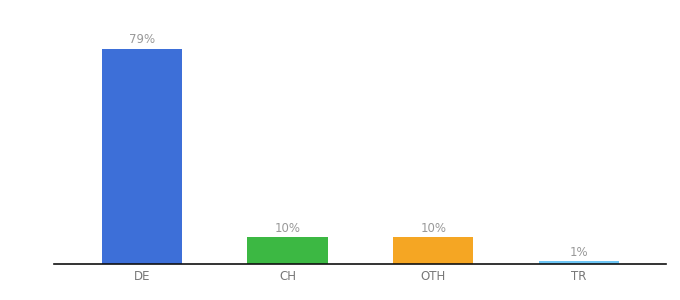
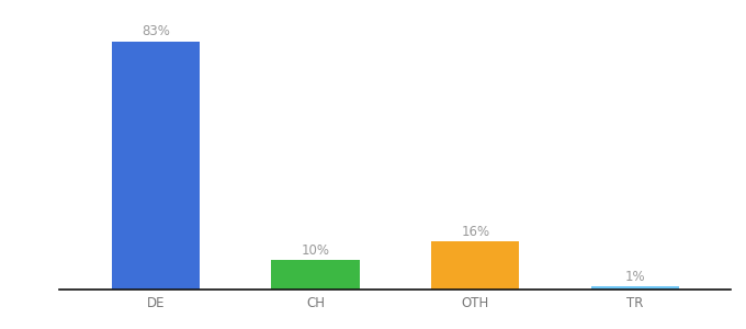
DE: 79% -> 83%
OTH: 10% -> 16%
